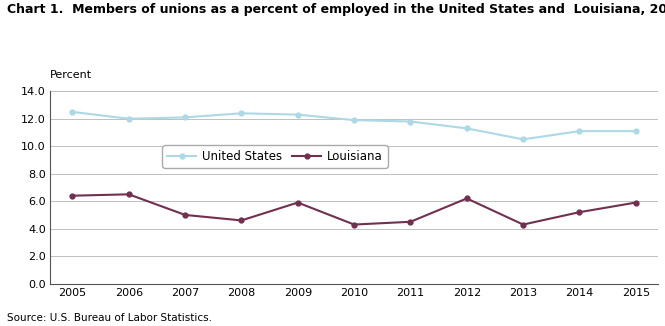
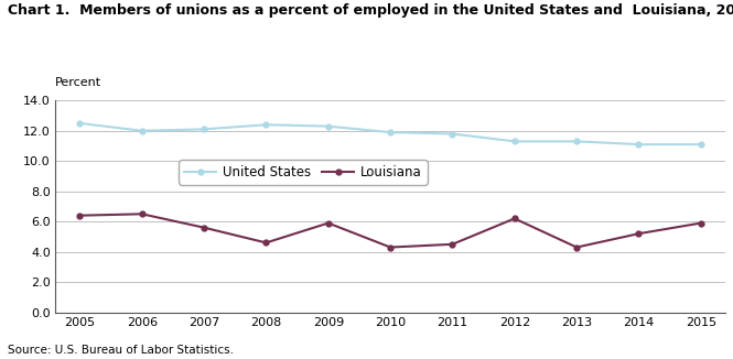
Louisiana/2007: 5.0 -> 5.6
United States/2013: 10.5 -> 11.3
